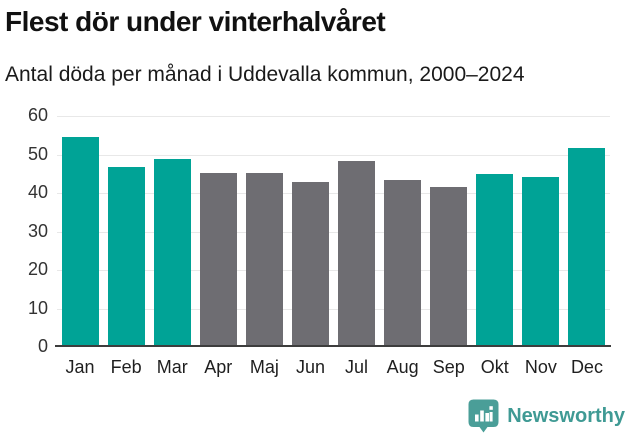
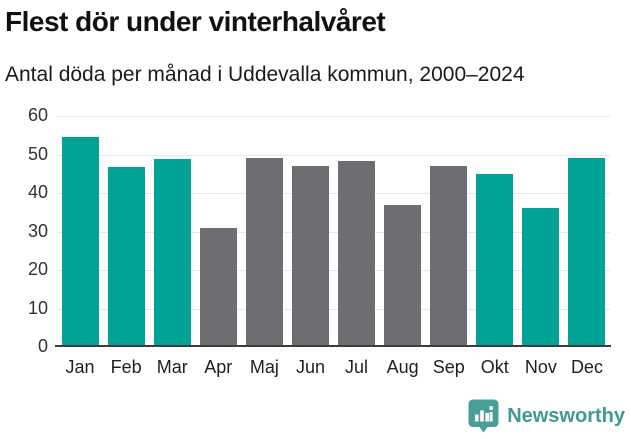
Apr: 45 -> 31
Maj: 45 -> 49
Jun: 43 -> 47
Aug: 43 -> 37
Sep: 42 -> 47
Nov: 44 -> 36
Dec: 52 -> 49
